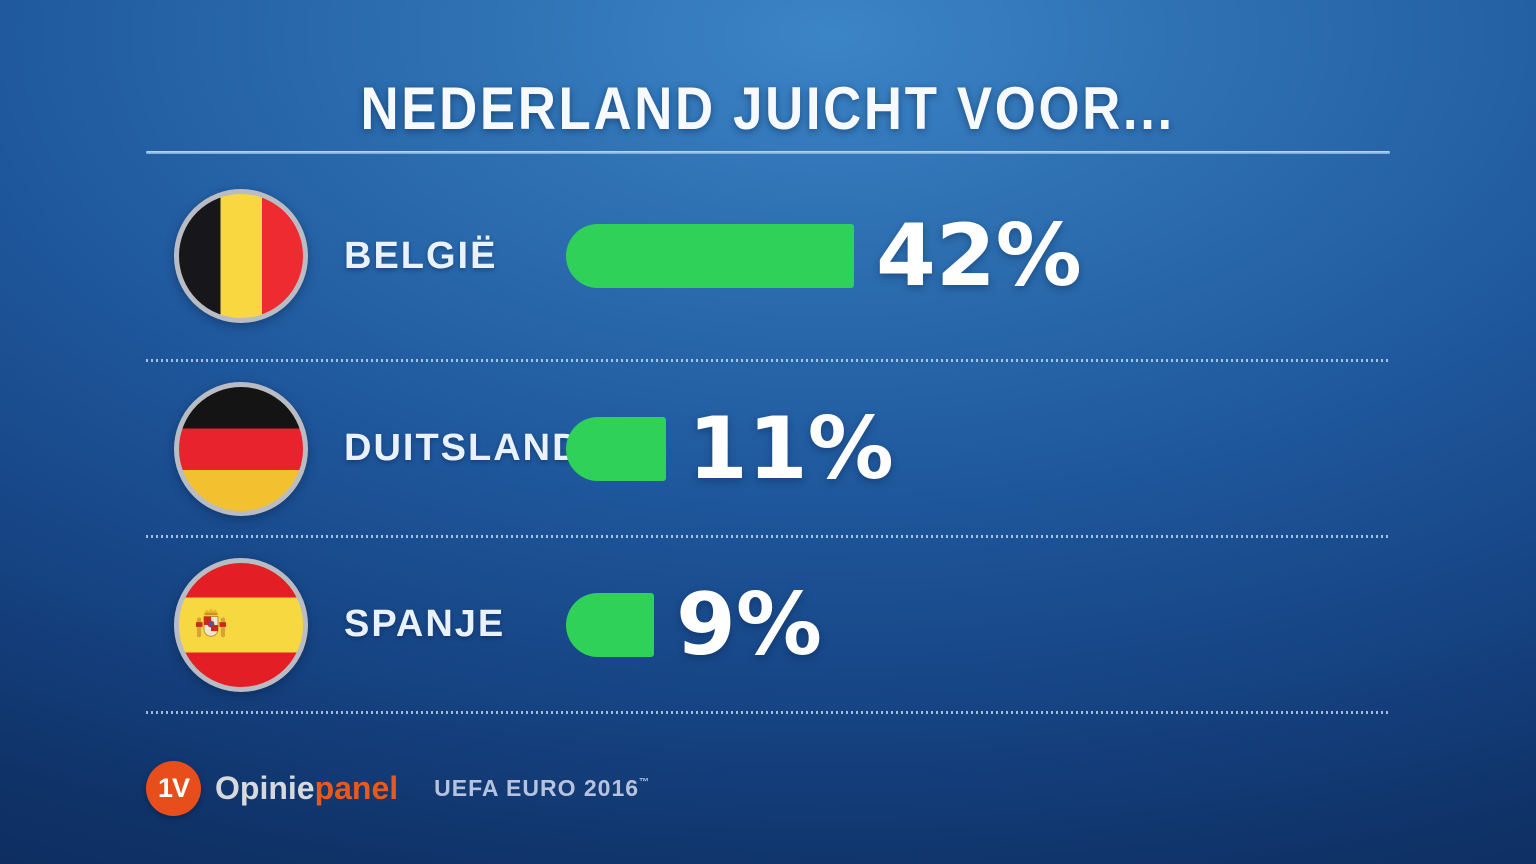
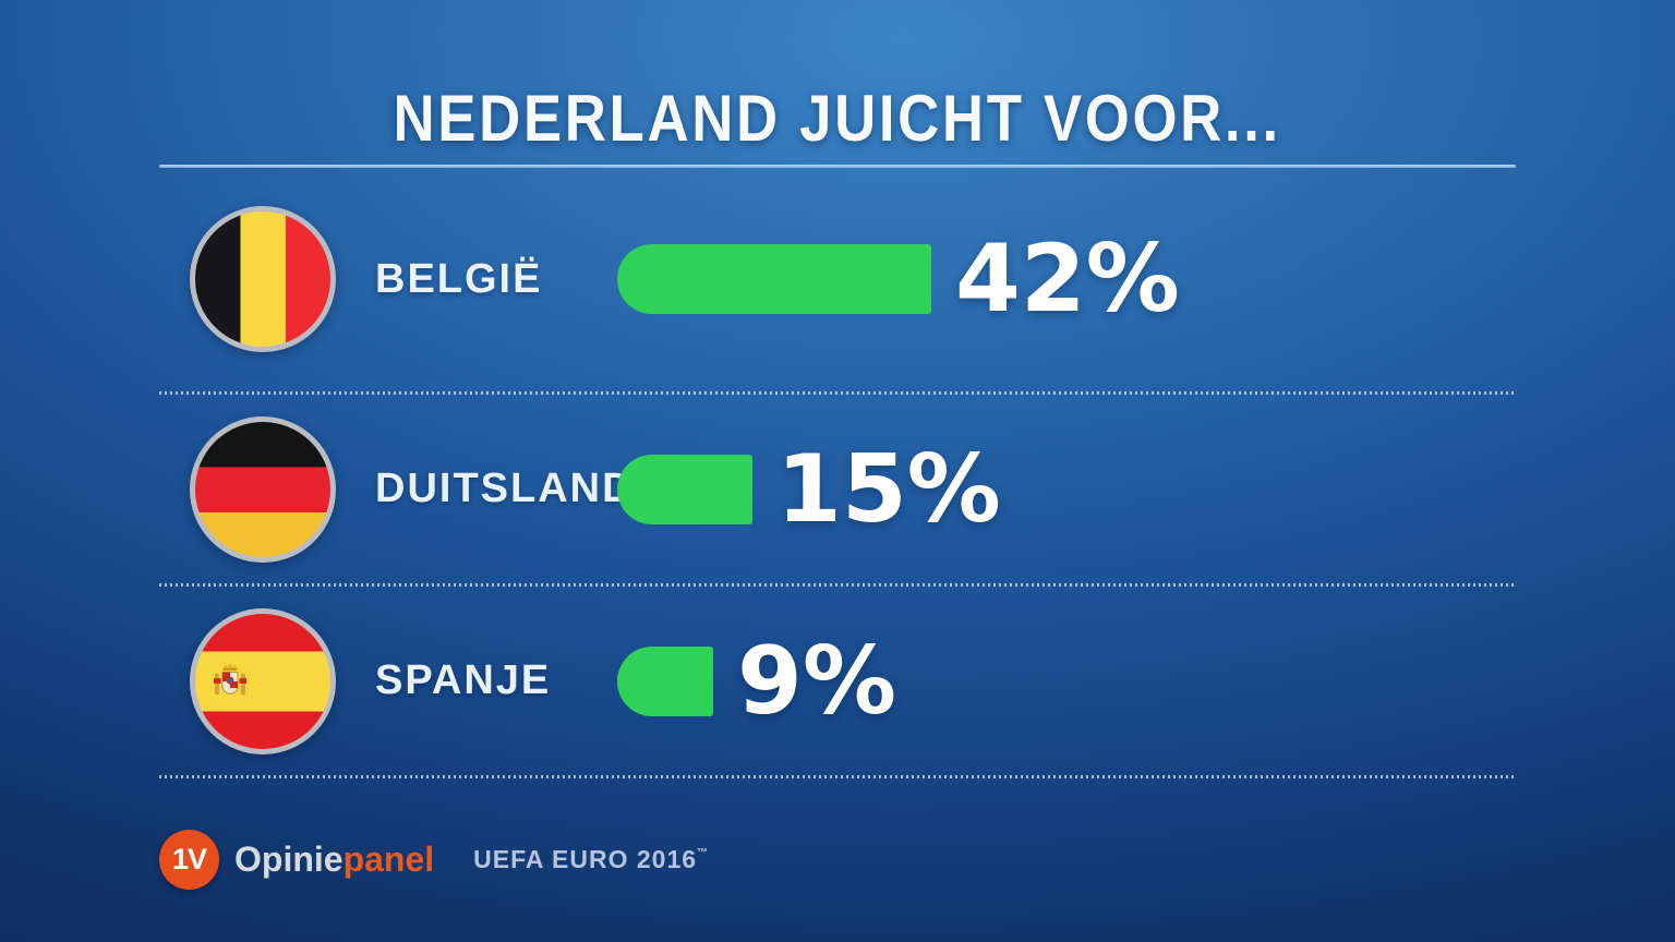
DUITSLAND: 11% -> 15%
